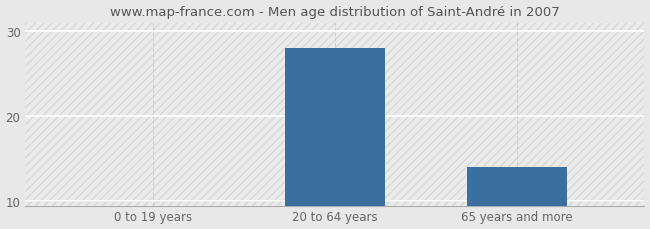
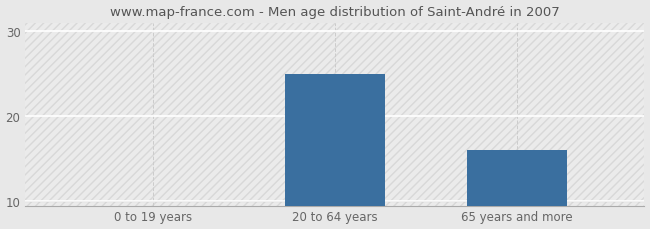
20 to 64 years: 28.0 -> 25.0
65 years and more: 14.0 -> 16.0
